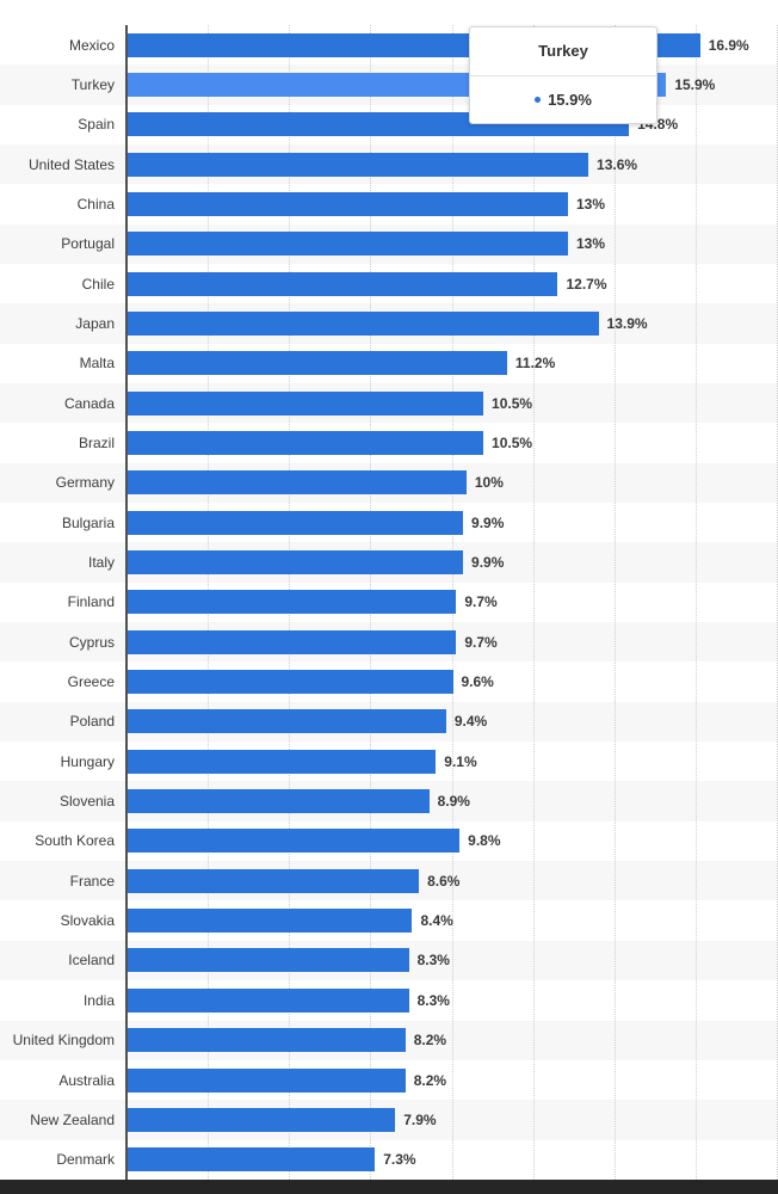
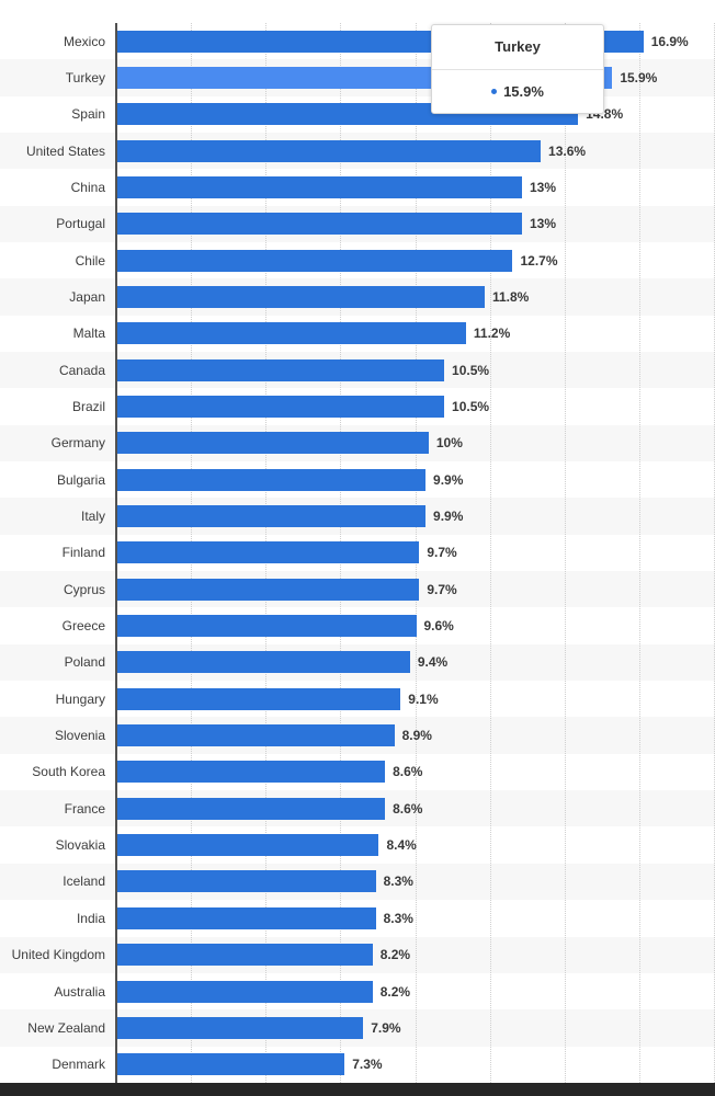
Japan: 13.9% -> 11.8%
South Korea: 9.8% -> 8.6%
